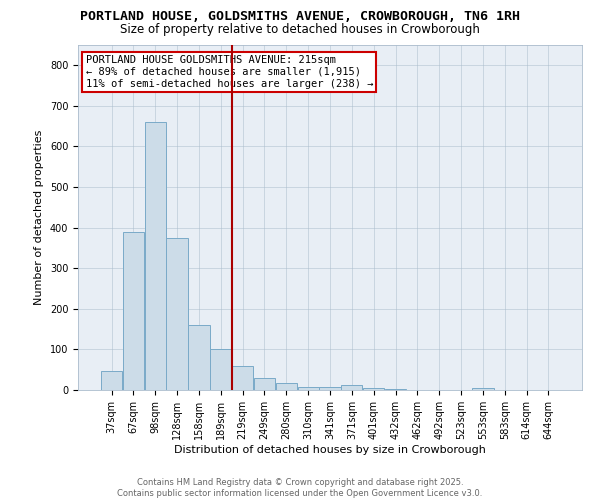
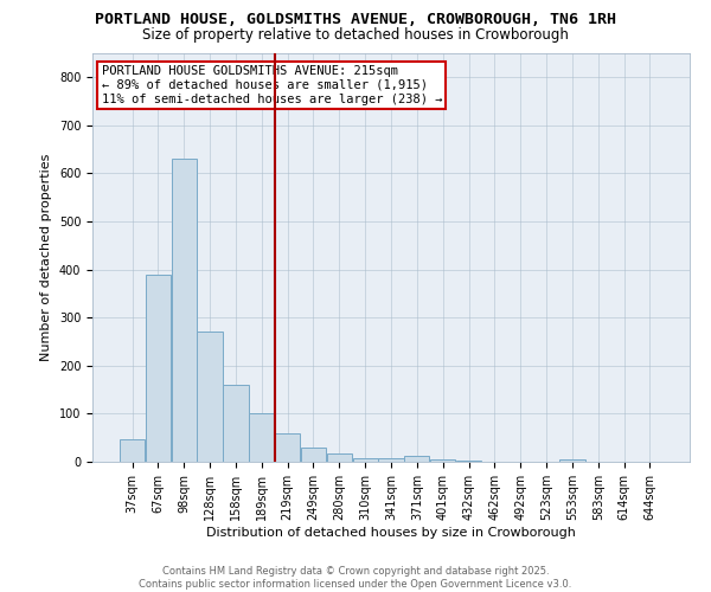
98sqm: 660 -> 630
128sqm: 375 -> 270
